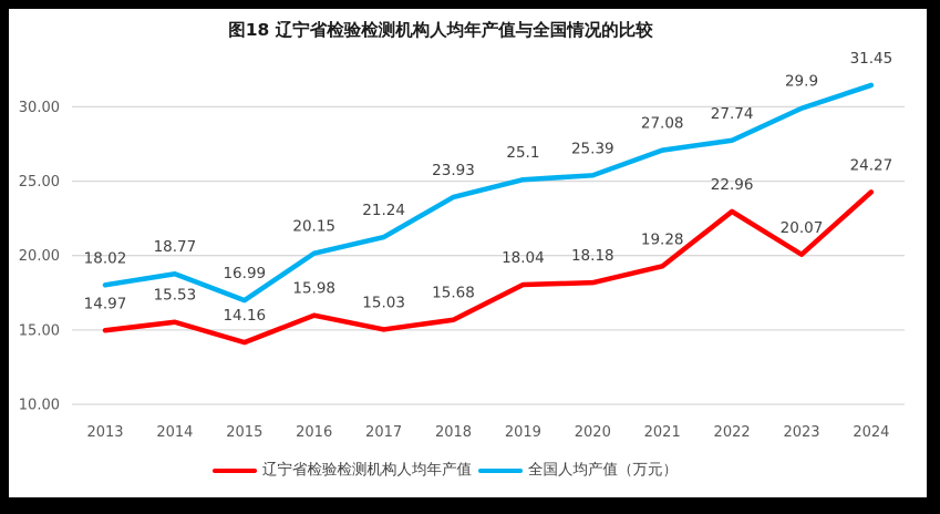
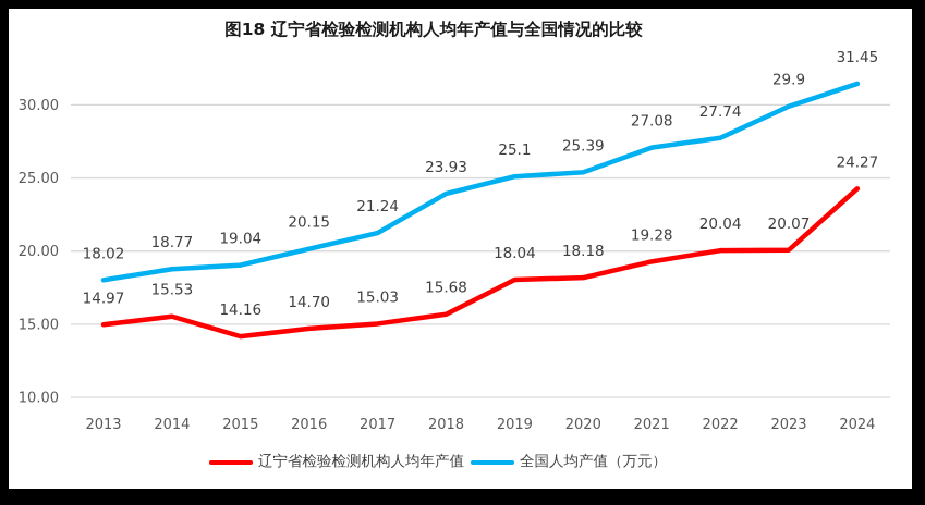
全国人均产值（万元）/2015: 16.99 -> 19.04
辽宁省检验检测机构人均年产值/2016: 15.98 -> 14.70
辽宁省检验检测机构人均年产值/2022: 22.96 -> 20.04
